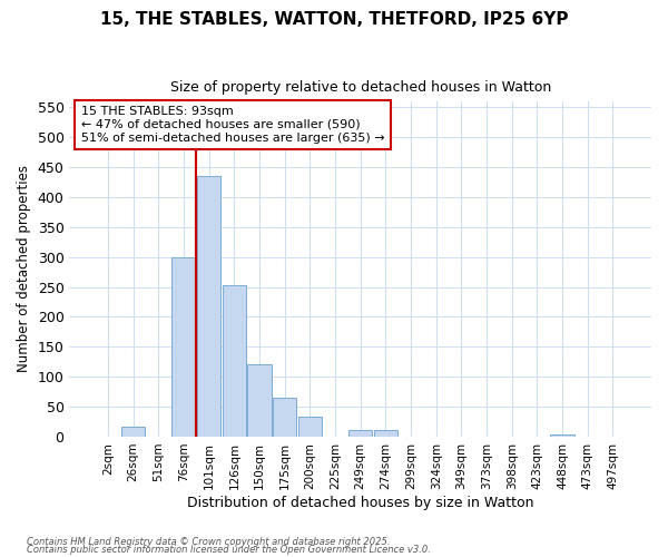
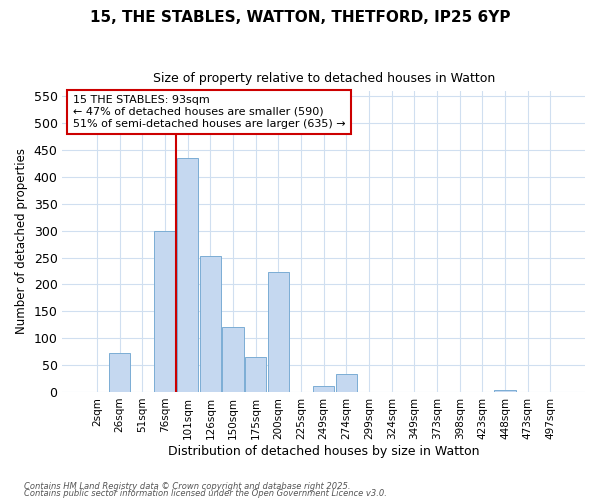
26sqm: 17 -> 72
200sqm: 34 -> 224
274sqm: 12 -> 34
